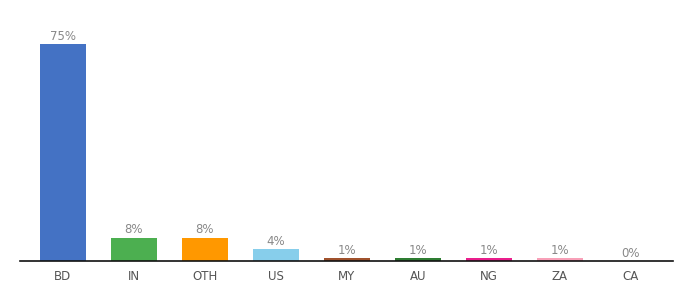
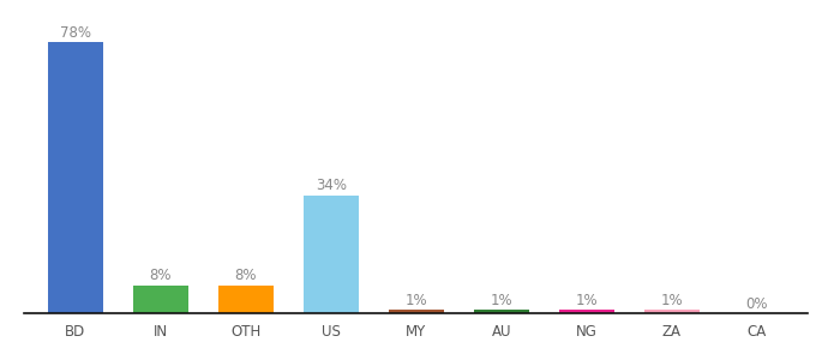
BD: 75% -> 78%
US: 4% -> 34%
